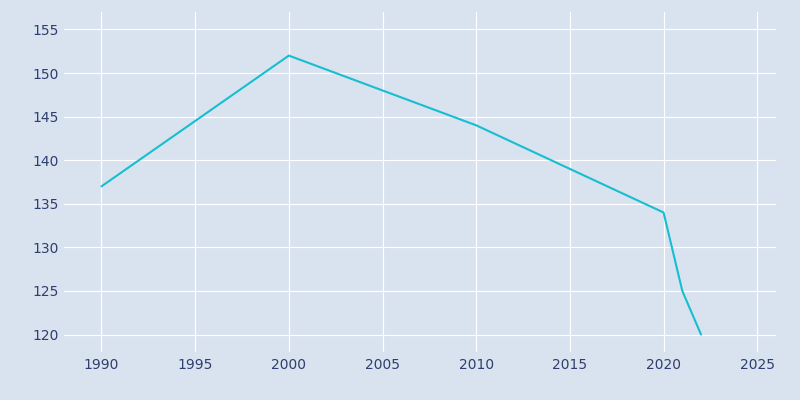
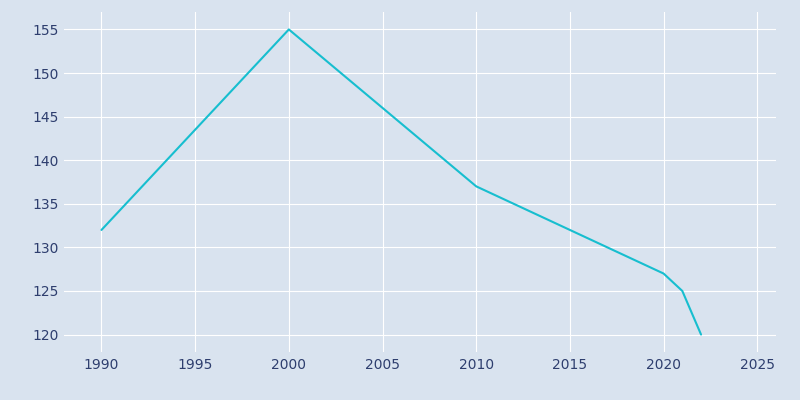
1990: 137 -> 132
2000: 152 -> 155
2010: 144 -> 137
2020: 134 -> 127
